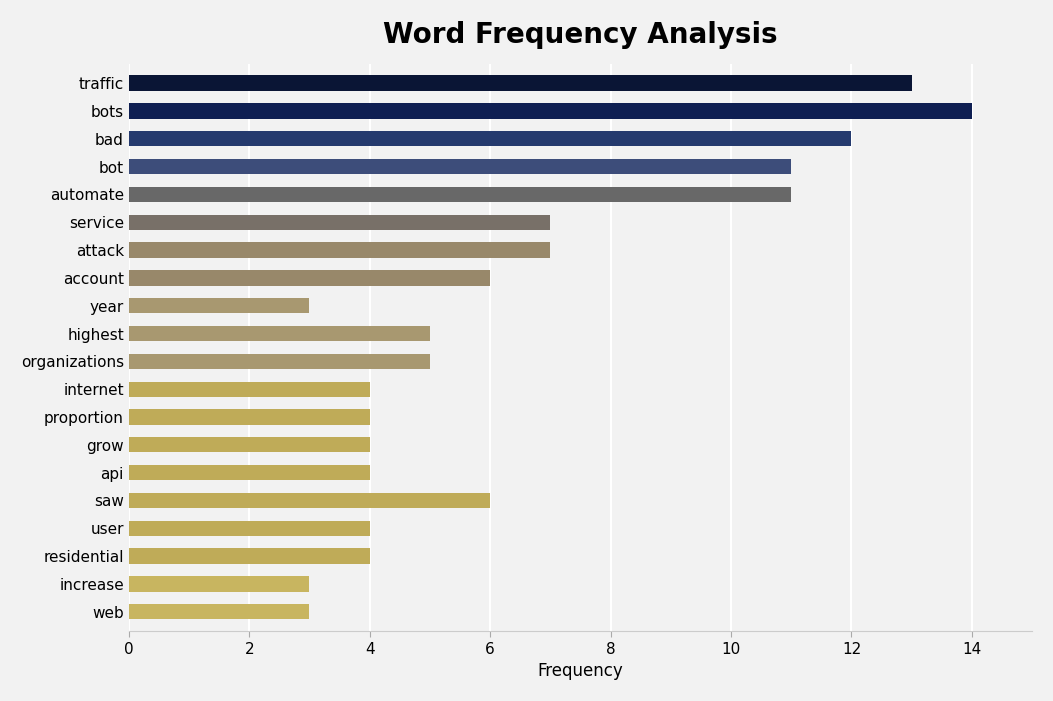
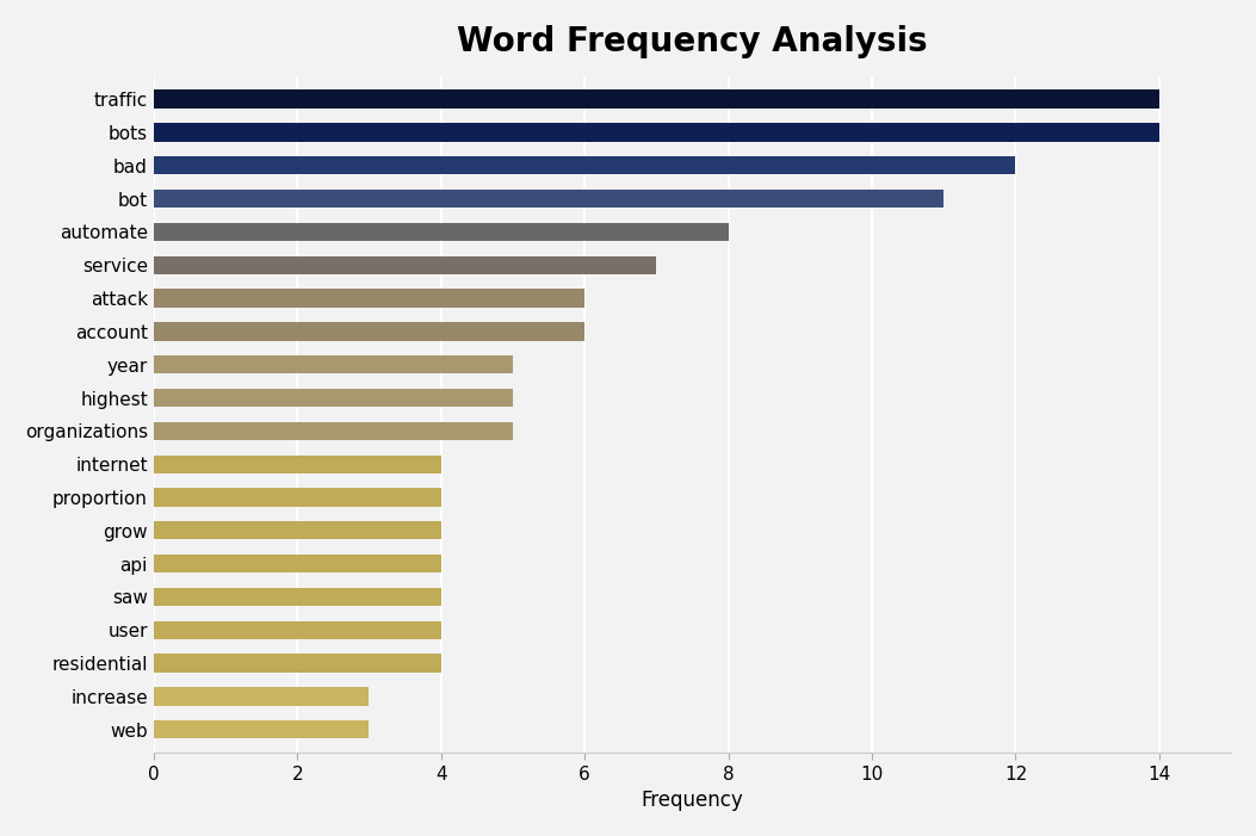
traffic: 13 -> 14
automate: 11 -> 8
attack: 7 -> 6
year: 3 -> 5
saw: 6 -> 4
